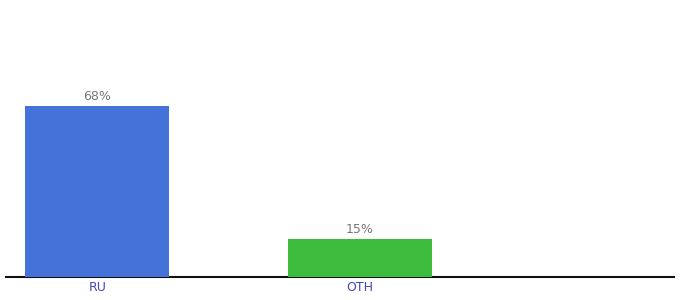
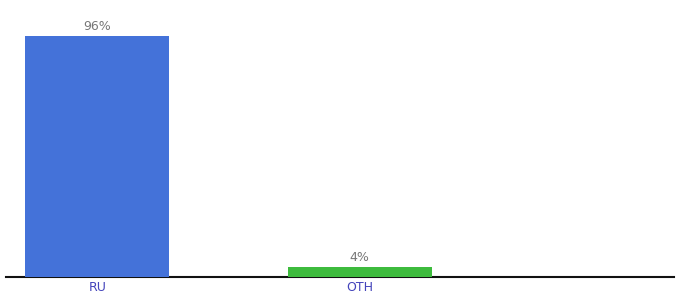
RU: 68% -> 96%
OTH: 15% -> 4%
